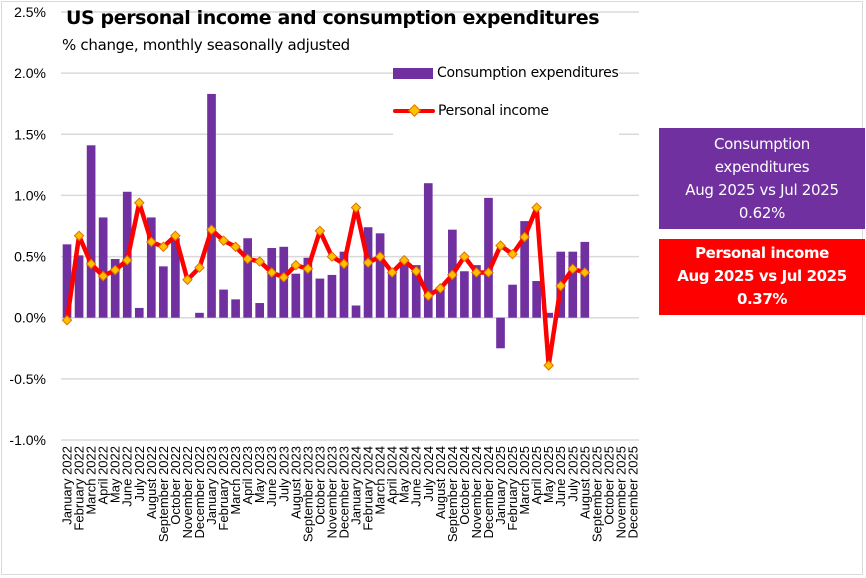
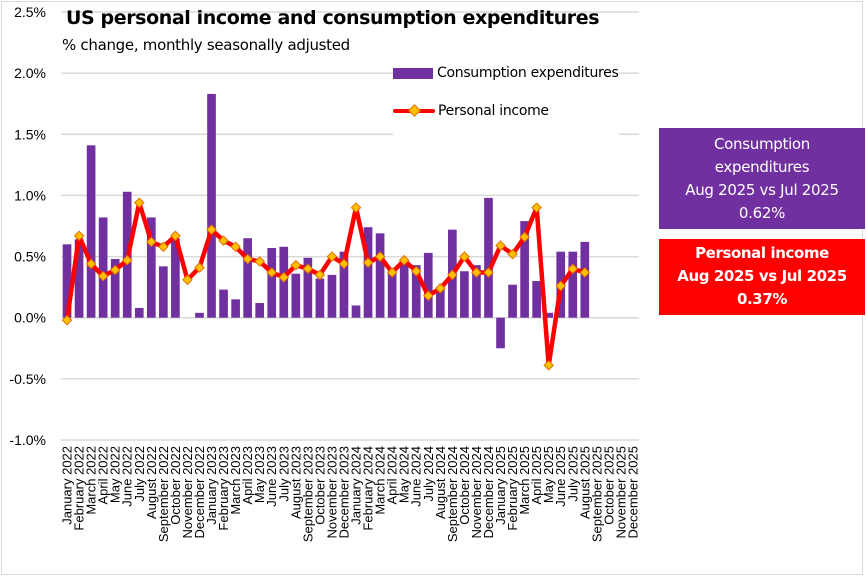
Consumption expenditures/February 2022: 0.51% -> 0.64%
Personal income/October 2023: 0.71% -> 0.35%
Consumption expenditures/July 2024: 1.10% -> 0.53%
